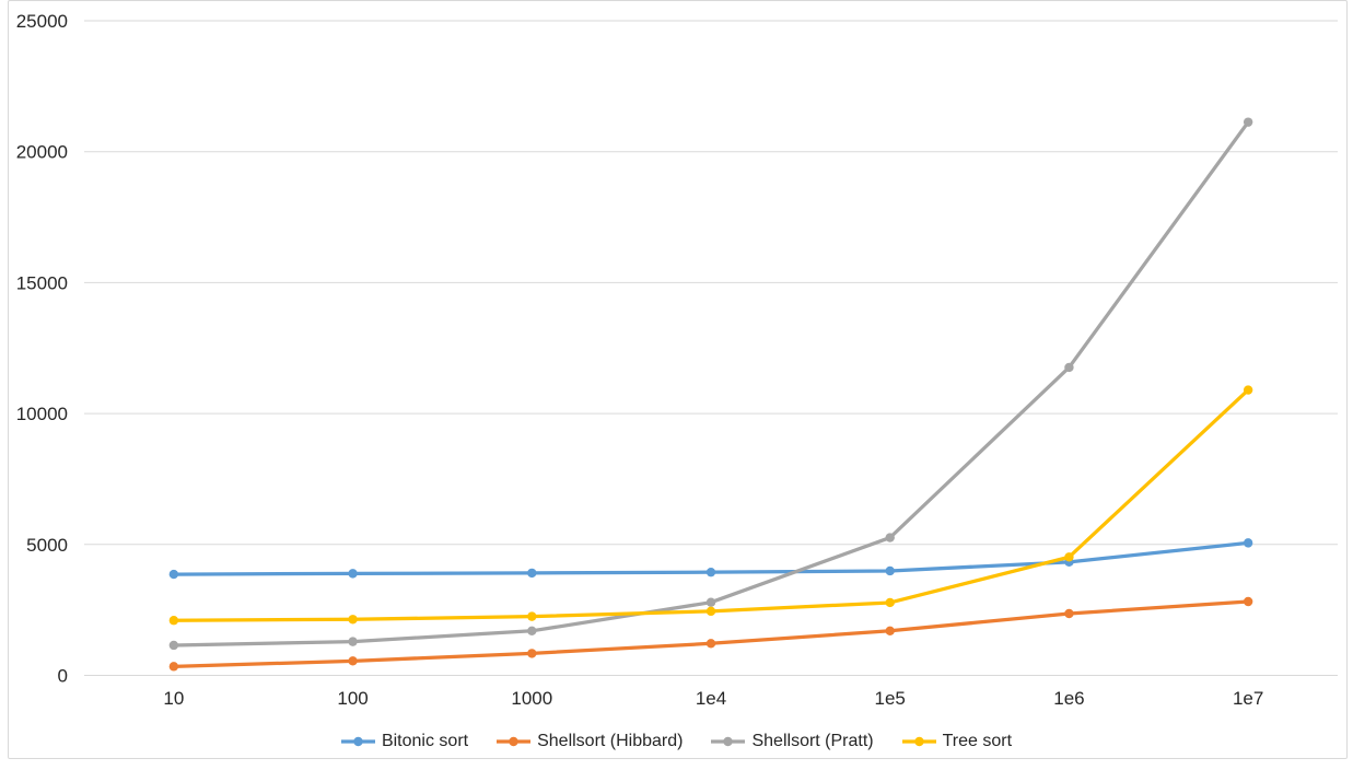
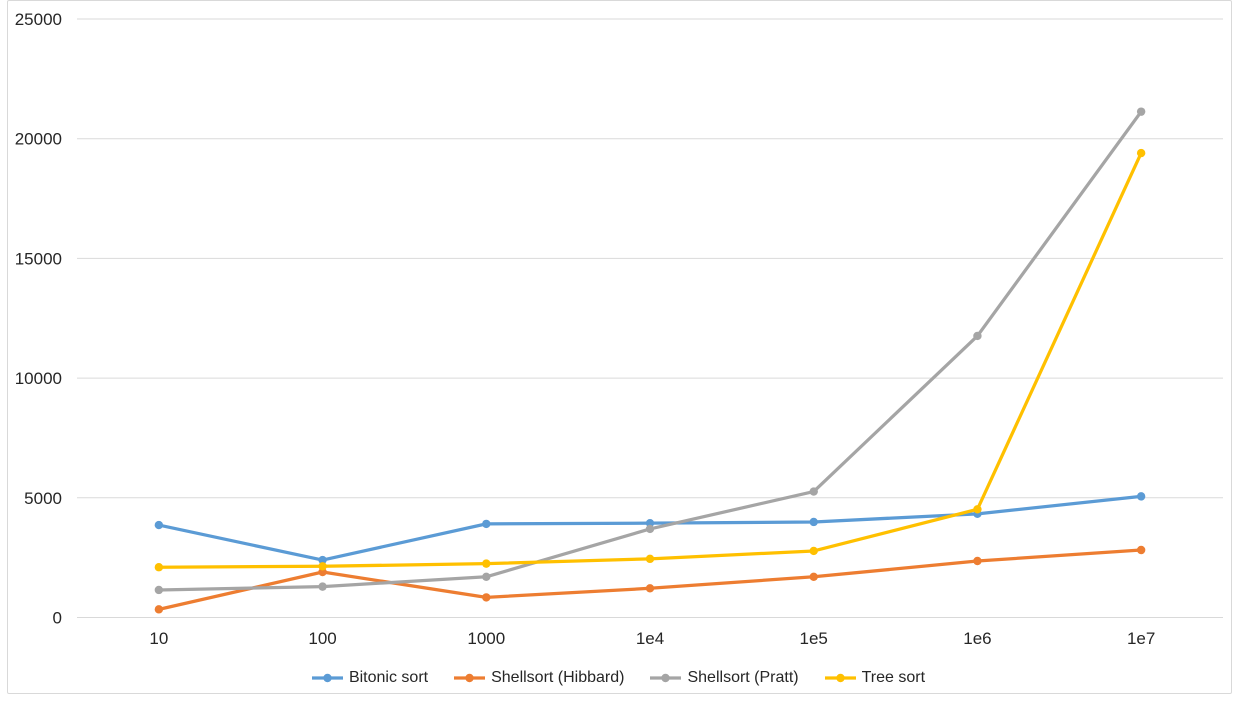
Bitonic sort/100: 3900 -> 2400
Shellsort (Hibbard)/100: 600 -> 1900
Shellsort (Pratt)/1e4: 2800 -> 3700
Tree sort/1e7: 10900 -> 19400
